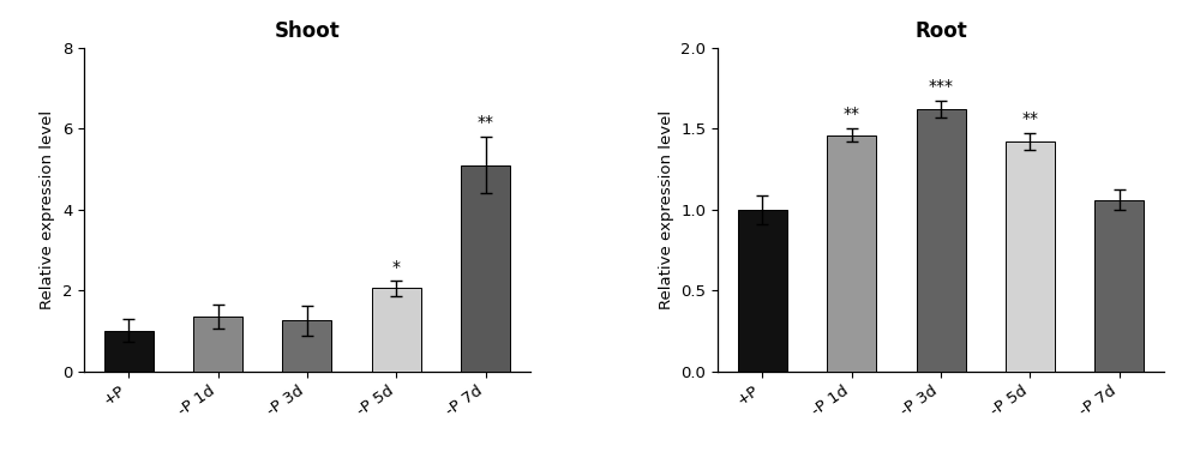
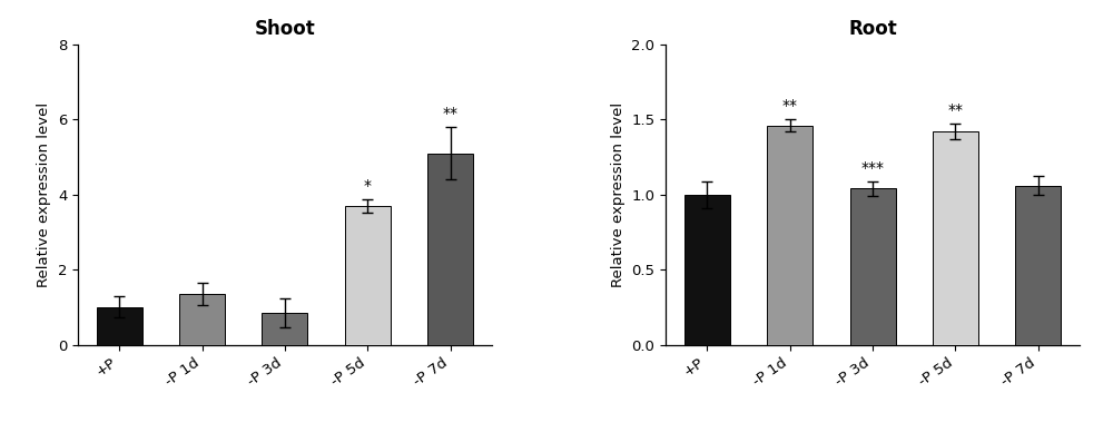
Shoot/-P 3d: 1.25 -> 0.85
Shoot/-P 5d: 2.05 -> 3.70
Root/-P 3d: 1.62 -> 1.04
